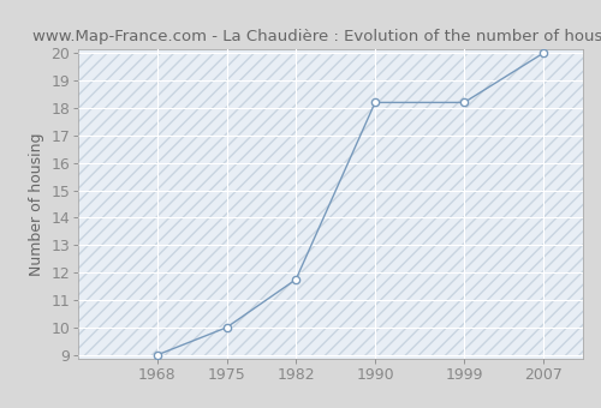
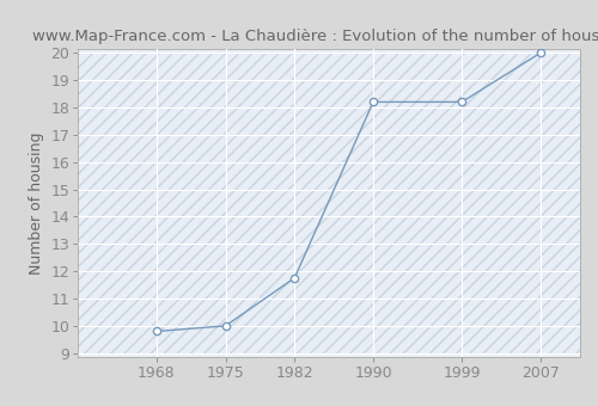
1968: 9.00 -> 9.80
